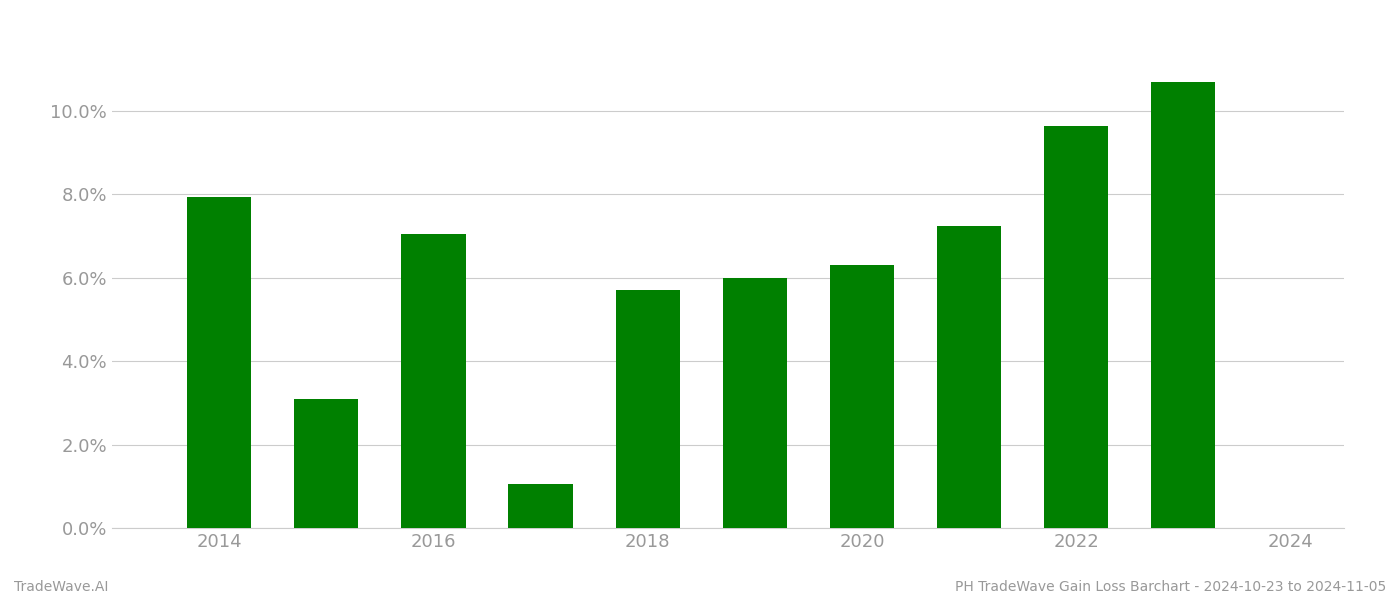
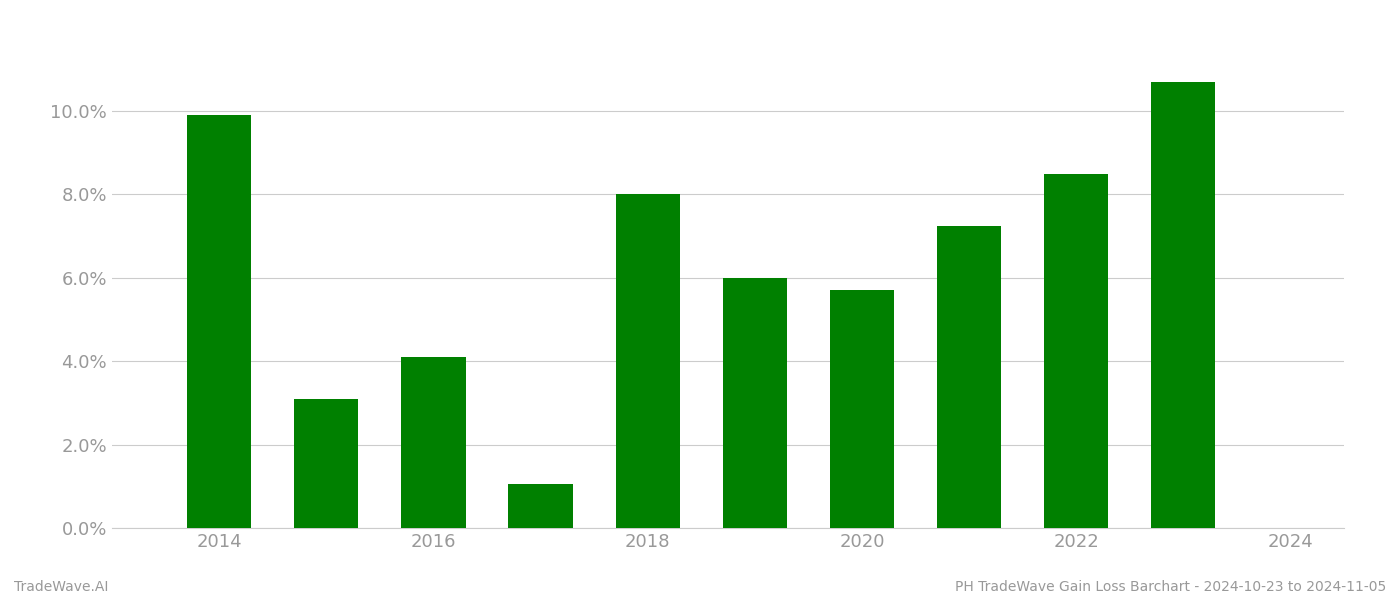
2014: 7.95% -> 9.90%
2016: 7.05% -> 4.10%
2018: 5.70% -> 8.00%
2020: 6.30% -> 5.70%
2022: 9.65% -> 8.50%
